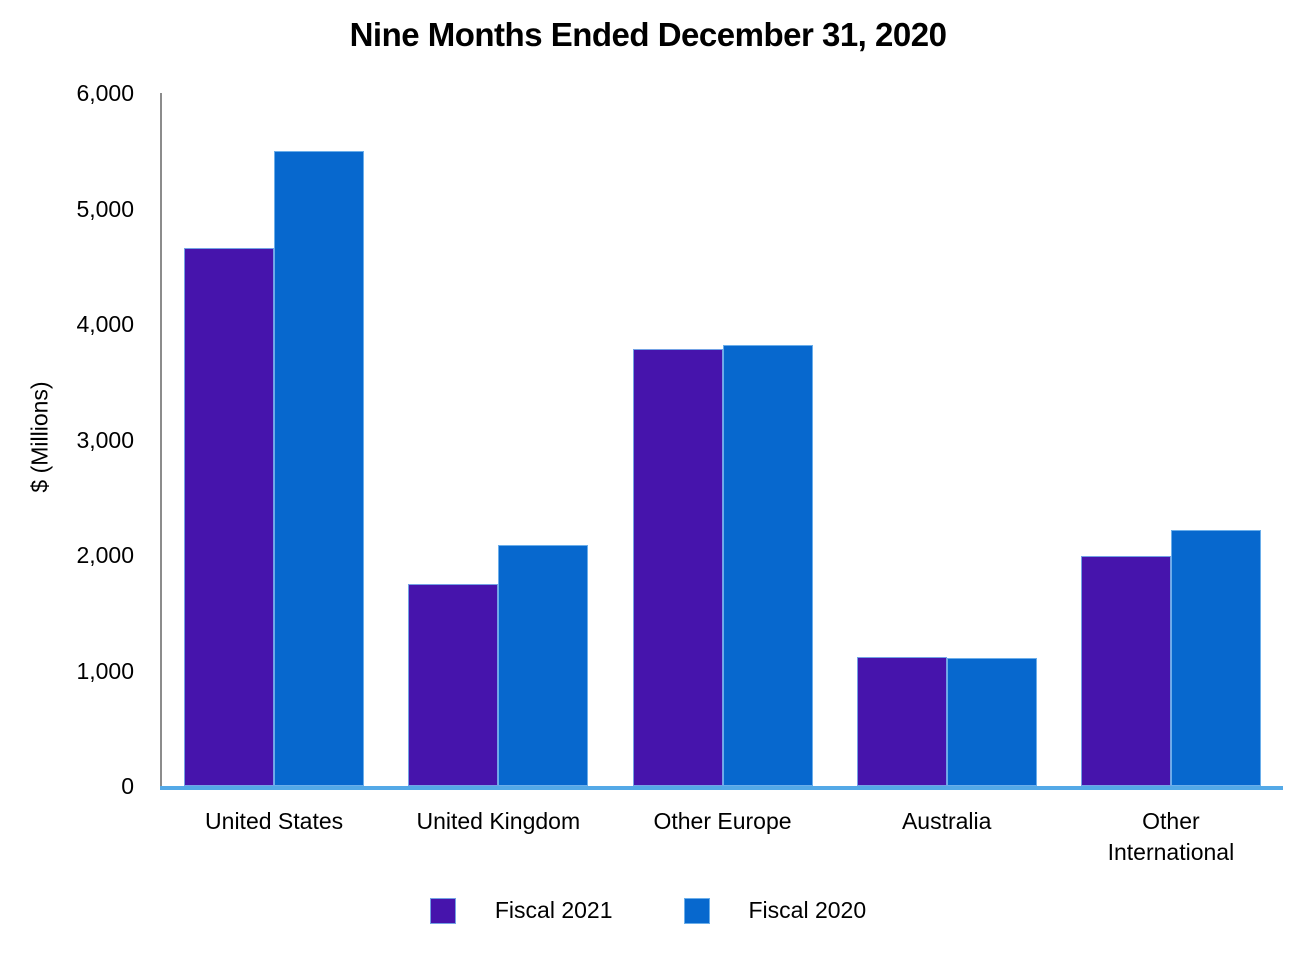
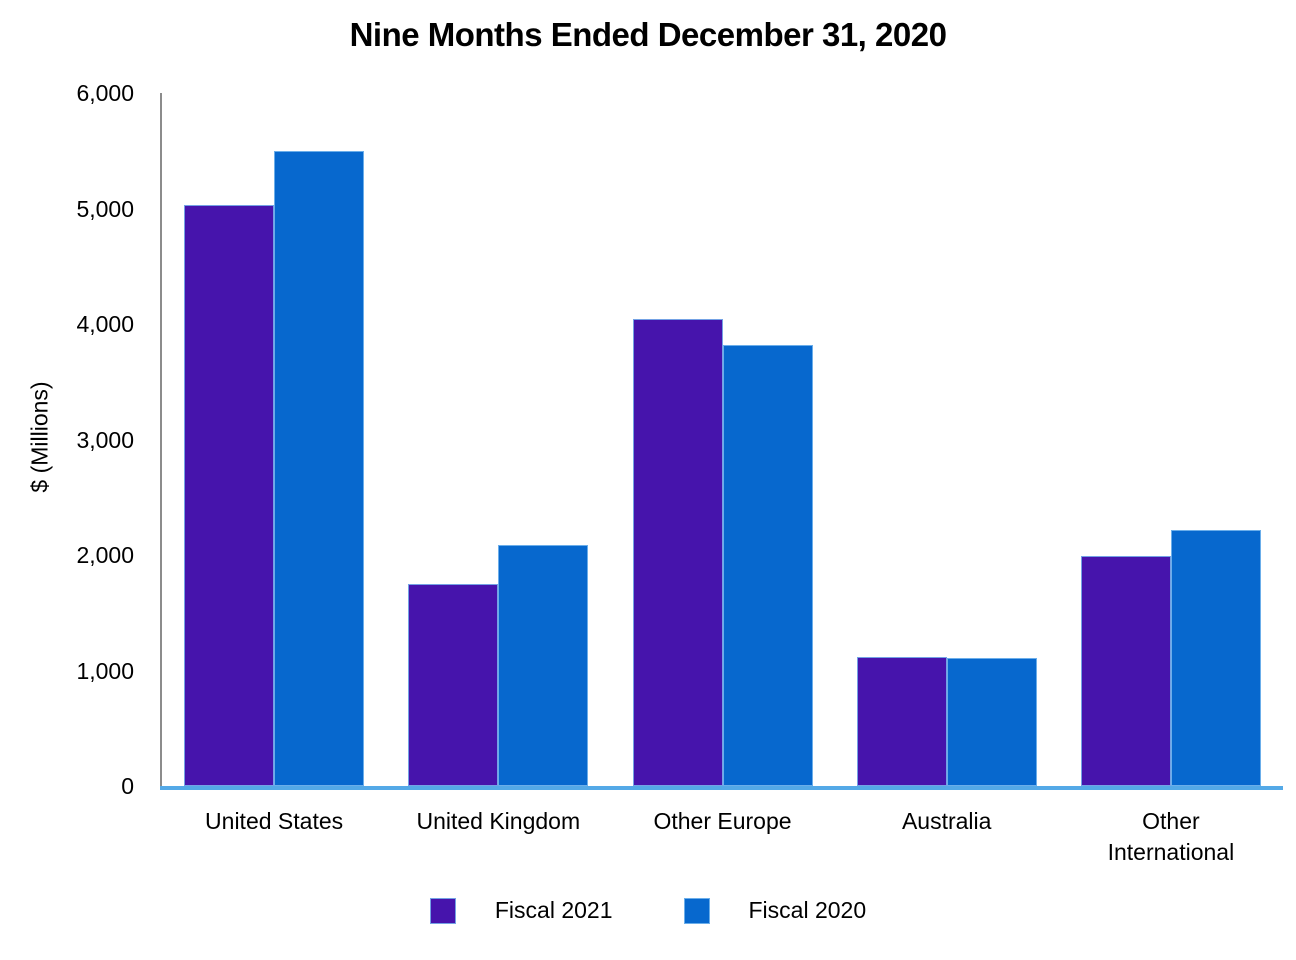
Fiscal 2021/United States: 4660 -> 5030
Fiscal 2021/Other Europe: 3780 -> 4040
